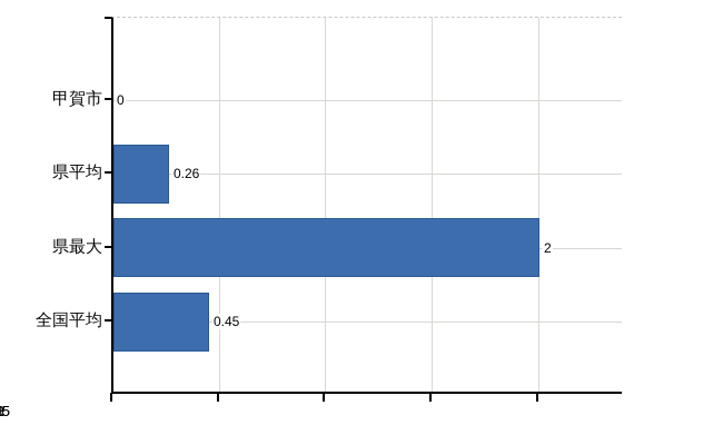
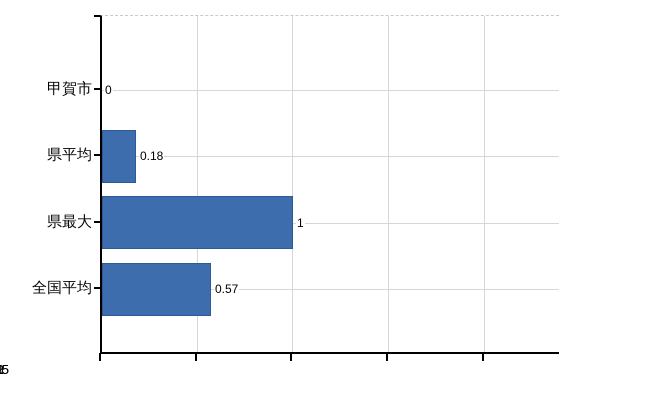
県平均: 0.26 -> 0.18
県最大: 2 -> 1
全国平均: 0.45 -> 0.57
